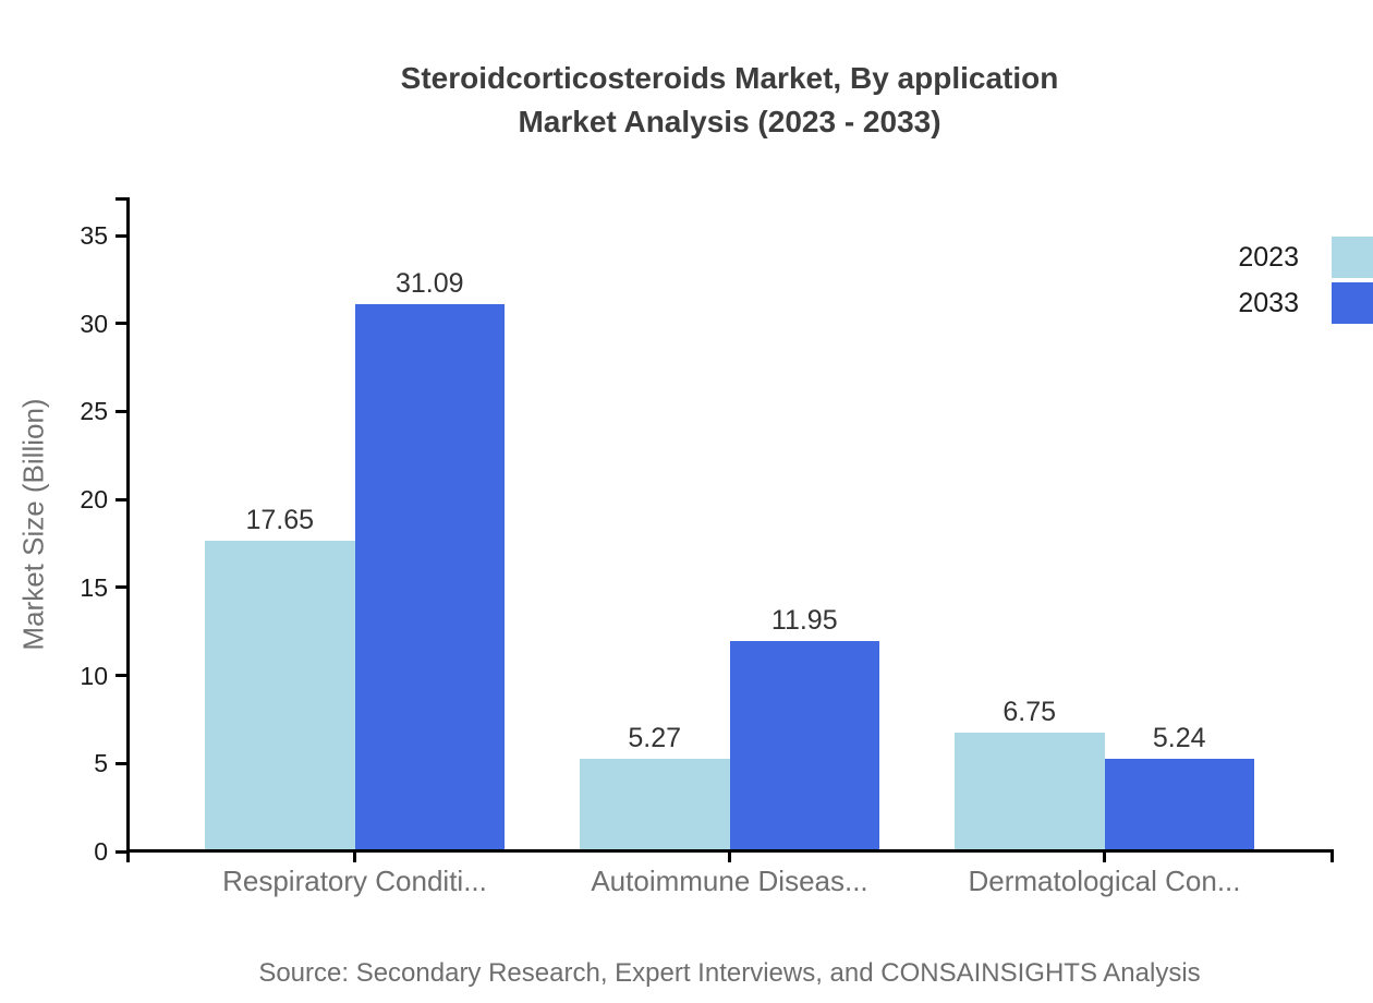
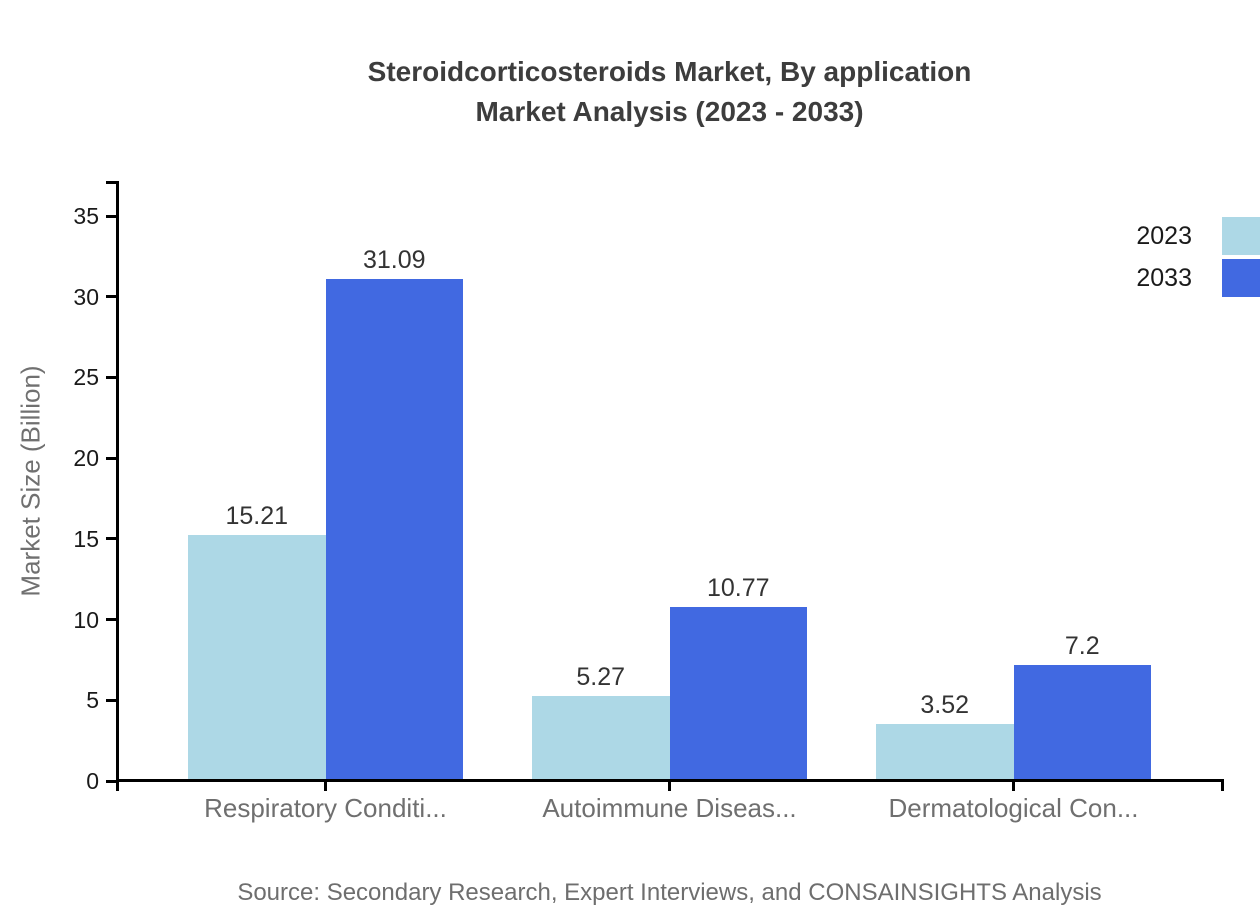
2023/Respiratory Conditi...: 17.65 -> 15.21
2033/Autoimmune Diseas...: 11.95 -> 10.77
2023/Dermatological Con...: 6.75 -> 3.52
2033/Dermatological Con...: 5.24 -> 7.2
